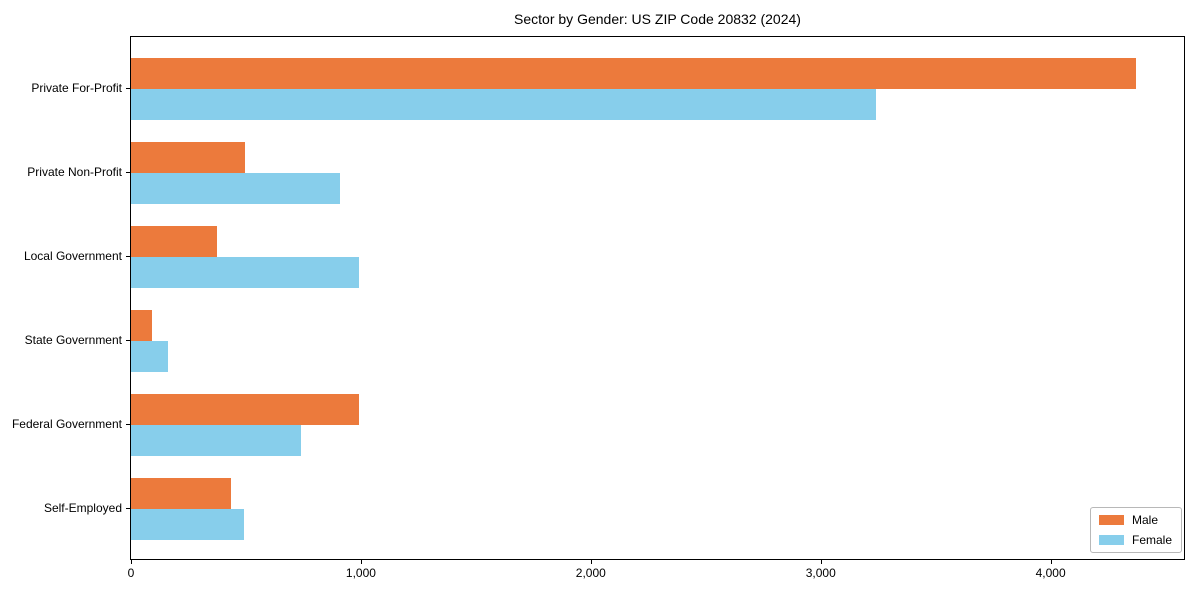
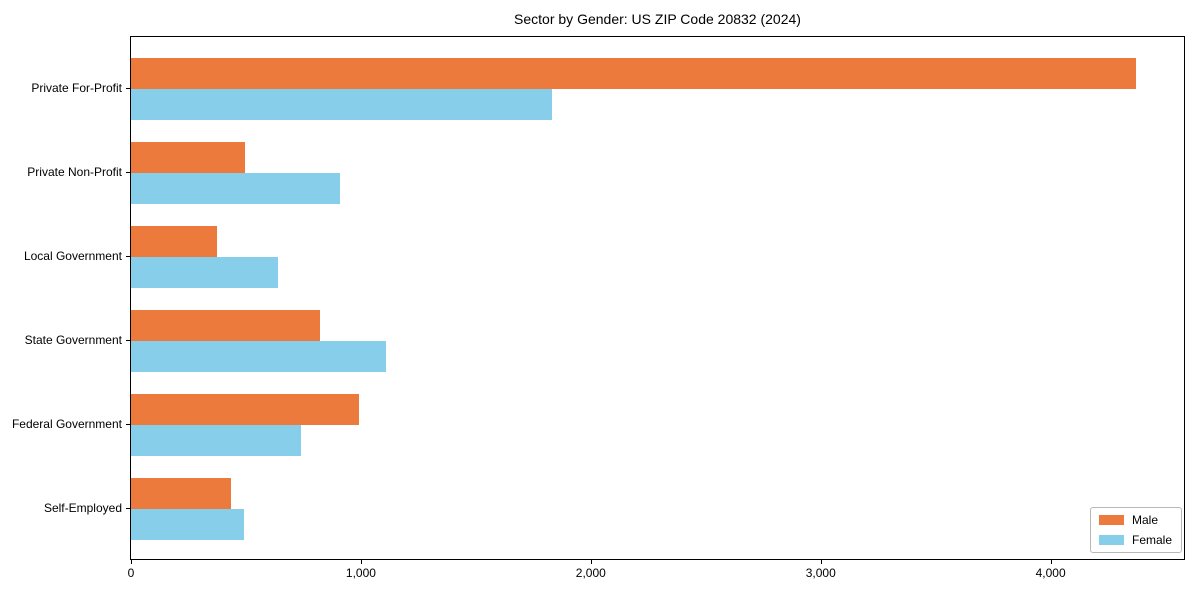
Female/Private For-Profit: 3240 -> 1830
Female/Local Government: 990 -> 640
Male/State Government: 90 -> 820
Female/State Government: 160 -> 1110
